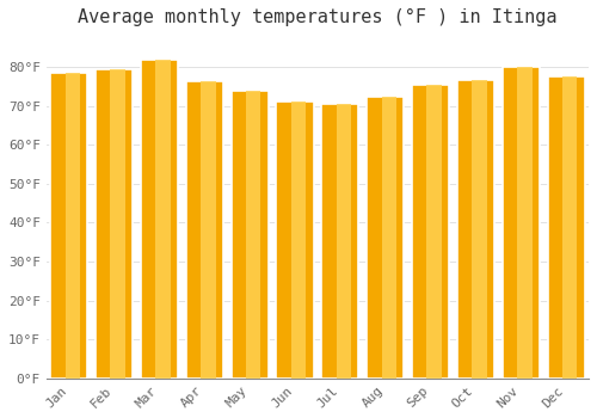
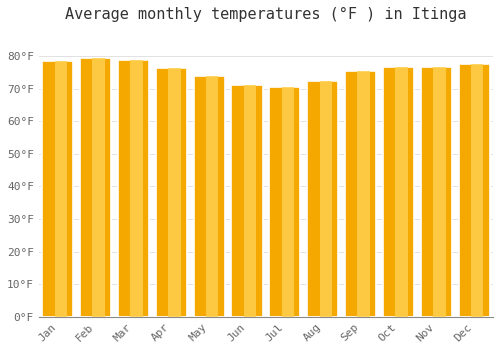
Mar: 82.0°F -> 78.8°F
Nov: 80.0°F -> 76.8°F
